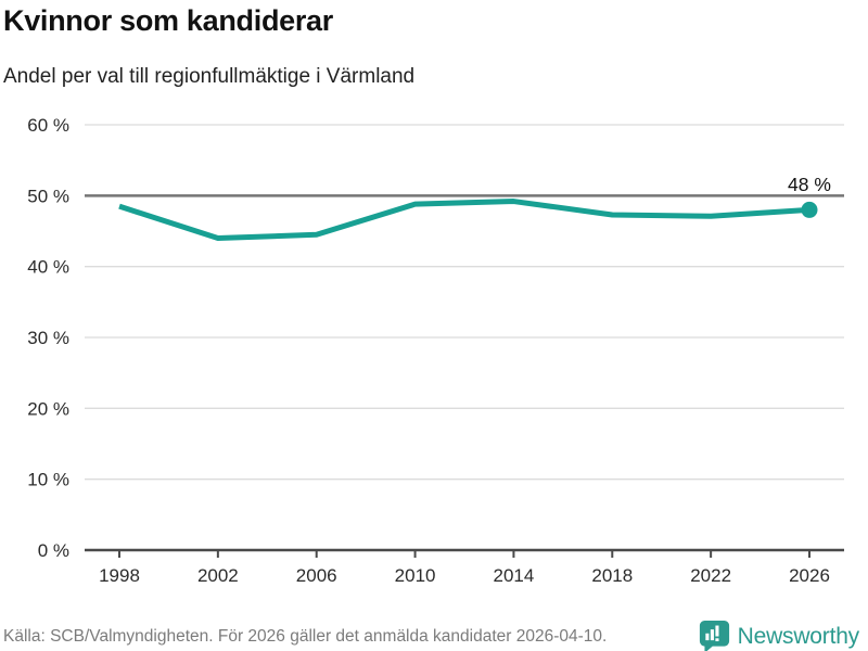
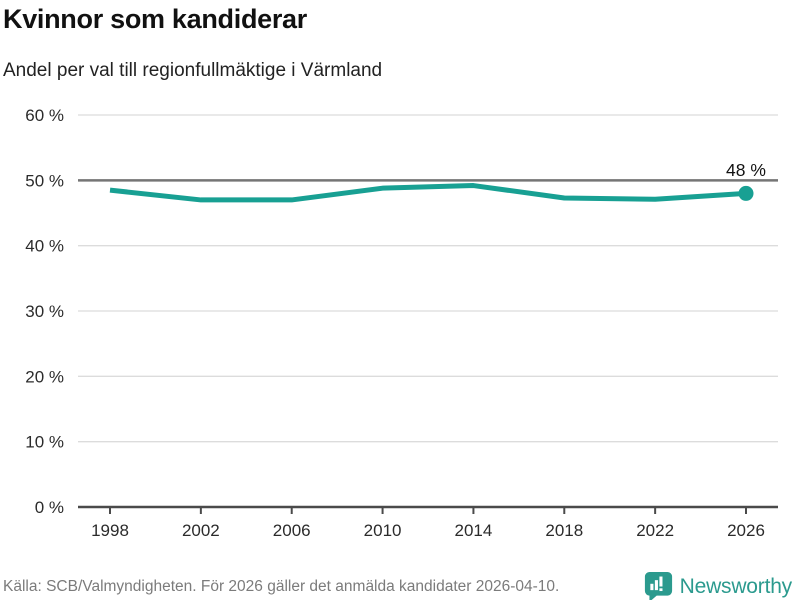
2002: 44% -> 47%
2006: 44% -> 47%
